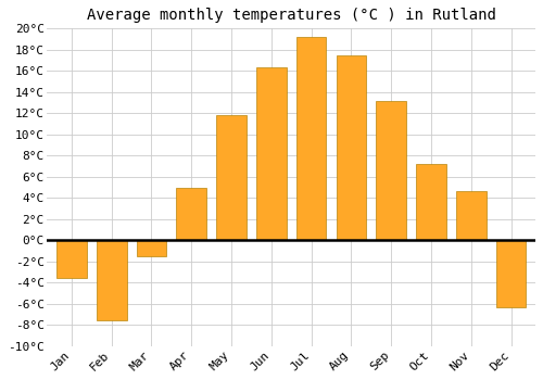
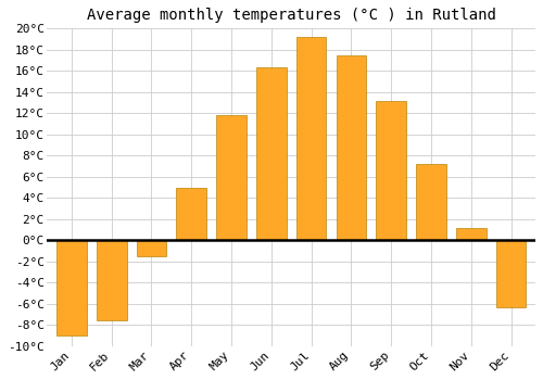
Jan: -3.6°C -> -9.0°C
Nov: 4.6°C -> 1.2°C
